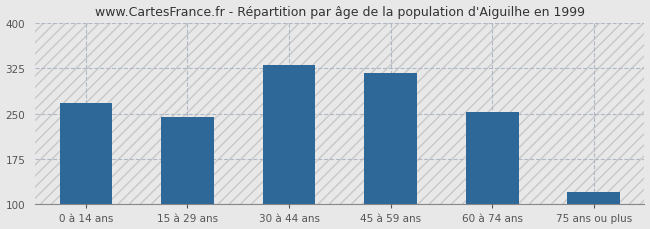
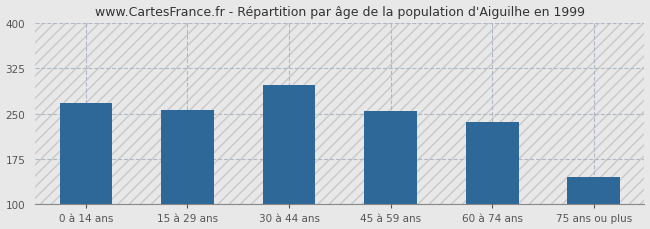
15 à 29 ans: 245 -> 256
30 à 44 ans: 330 -> 298
45 à 59 ans: 318 -> 254
60 à 74 ans: 253 -> 236
75 ans ou plus: 120 -> 146
